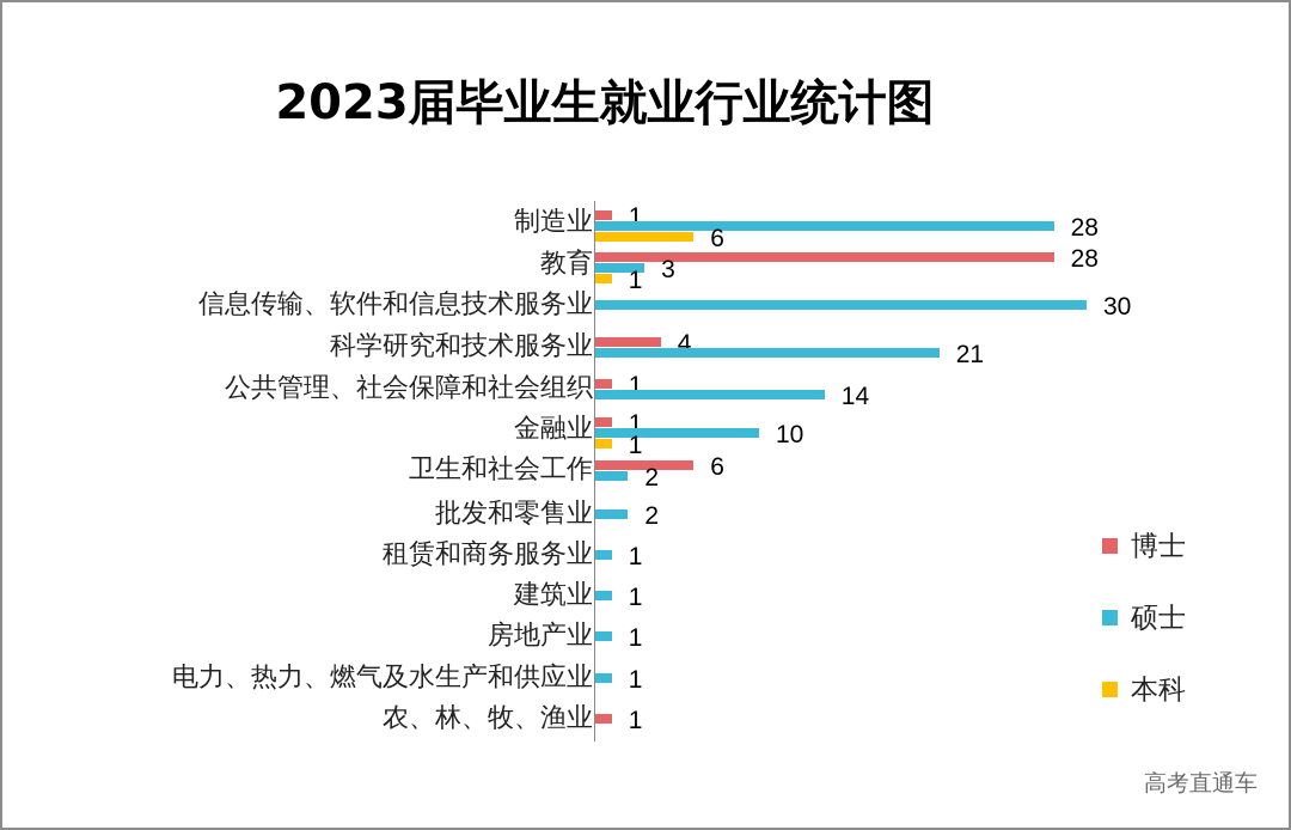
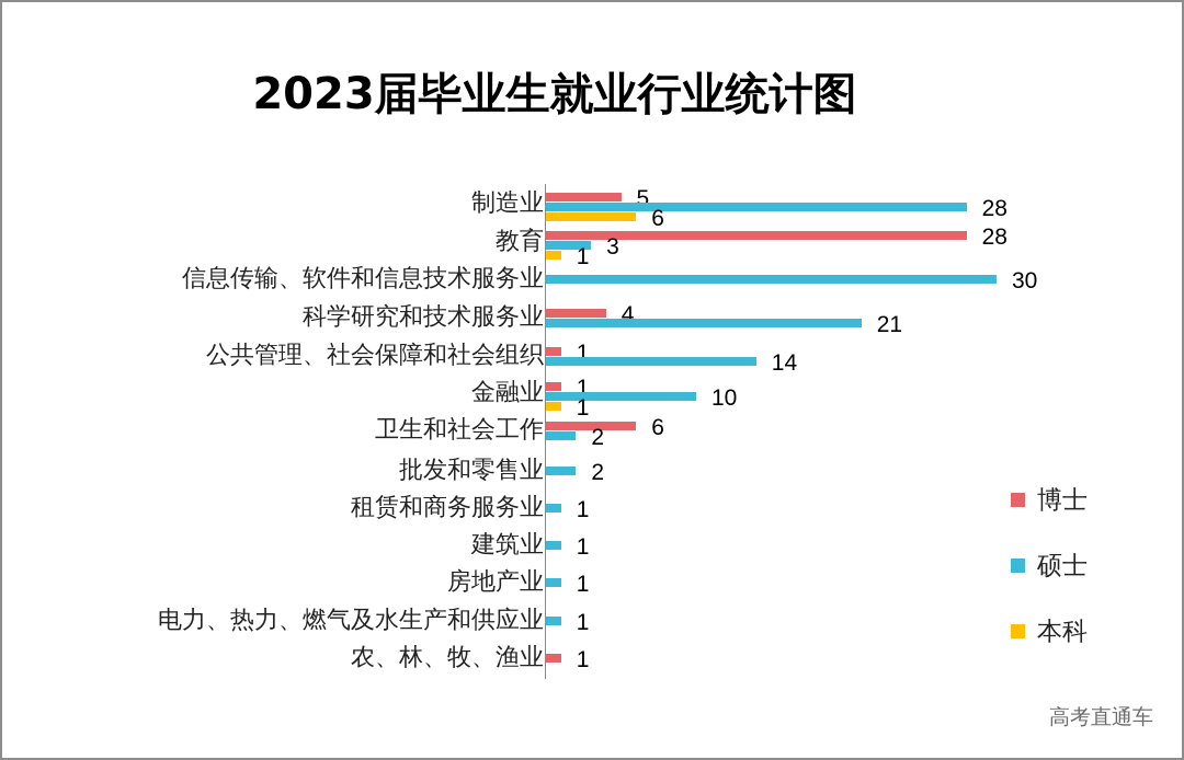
博士/制造业: 1 -> 5
